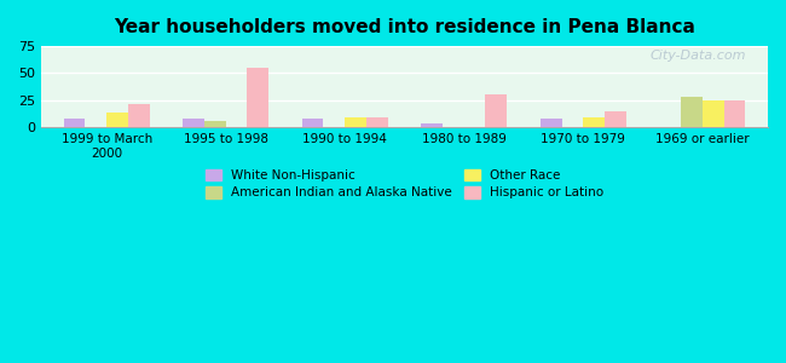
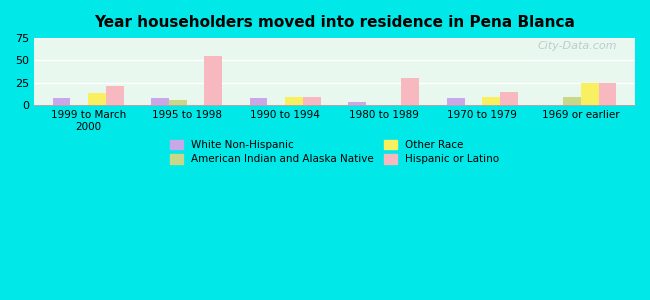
American Indian and Alaska Native/1969 or earlier: 28 -> 9
